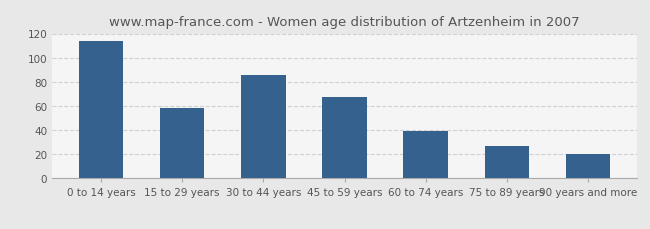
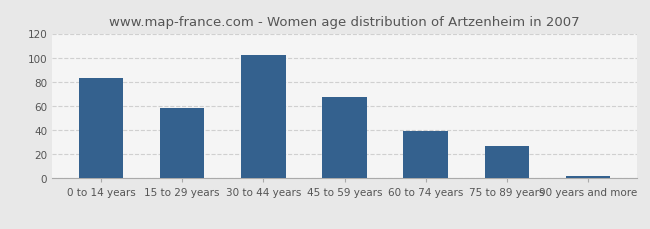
0 to 14 years: 114 -> 83
30 to 44 years: 86 -> 102
90 years and more: 20 -> 2
